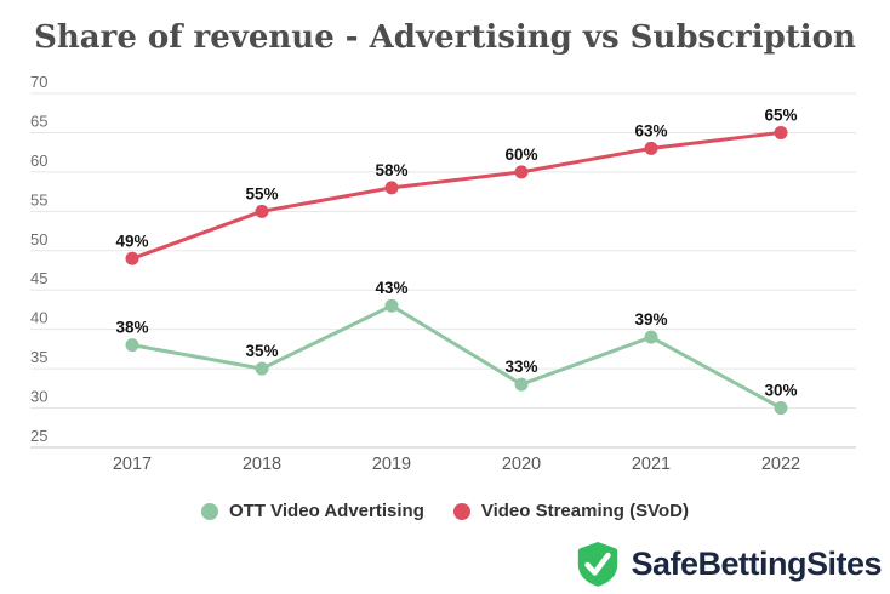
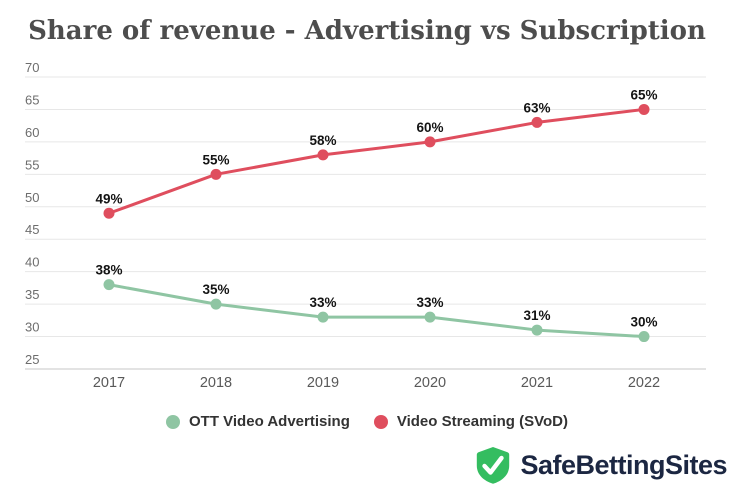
OTT Video Advertising/2019: 43% -> 33%
OTT Video Advertising/2021: 39% -> 31%
